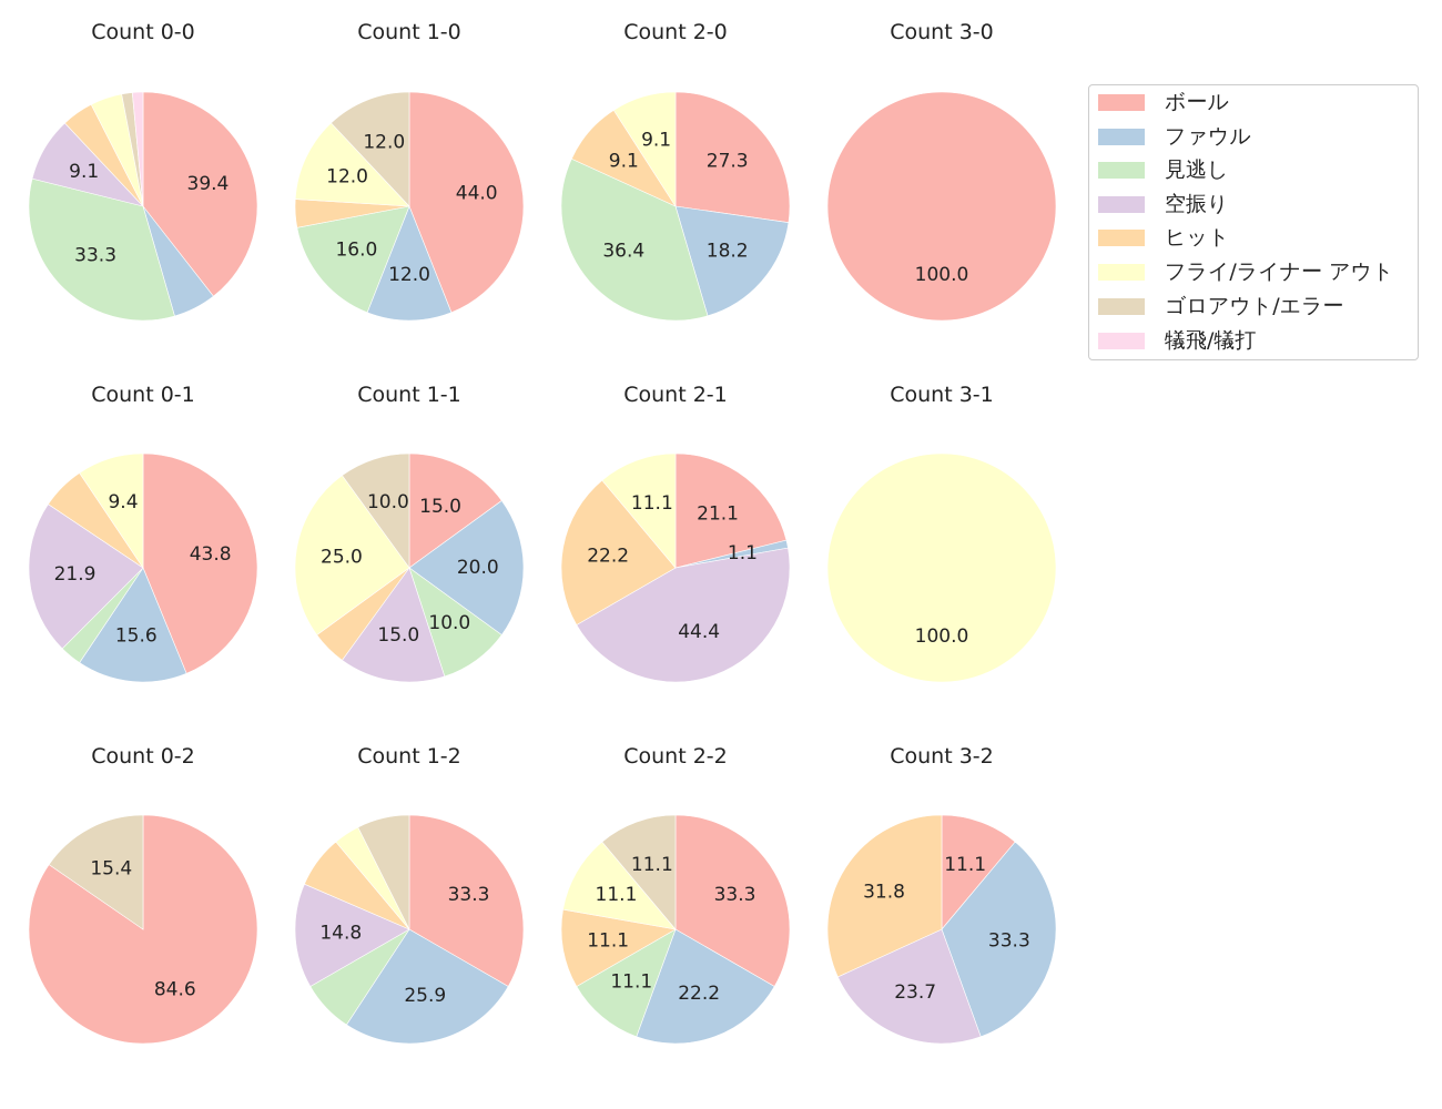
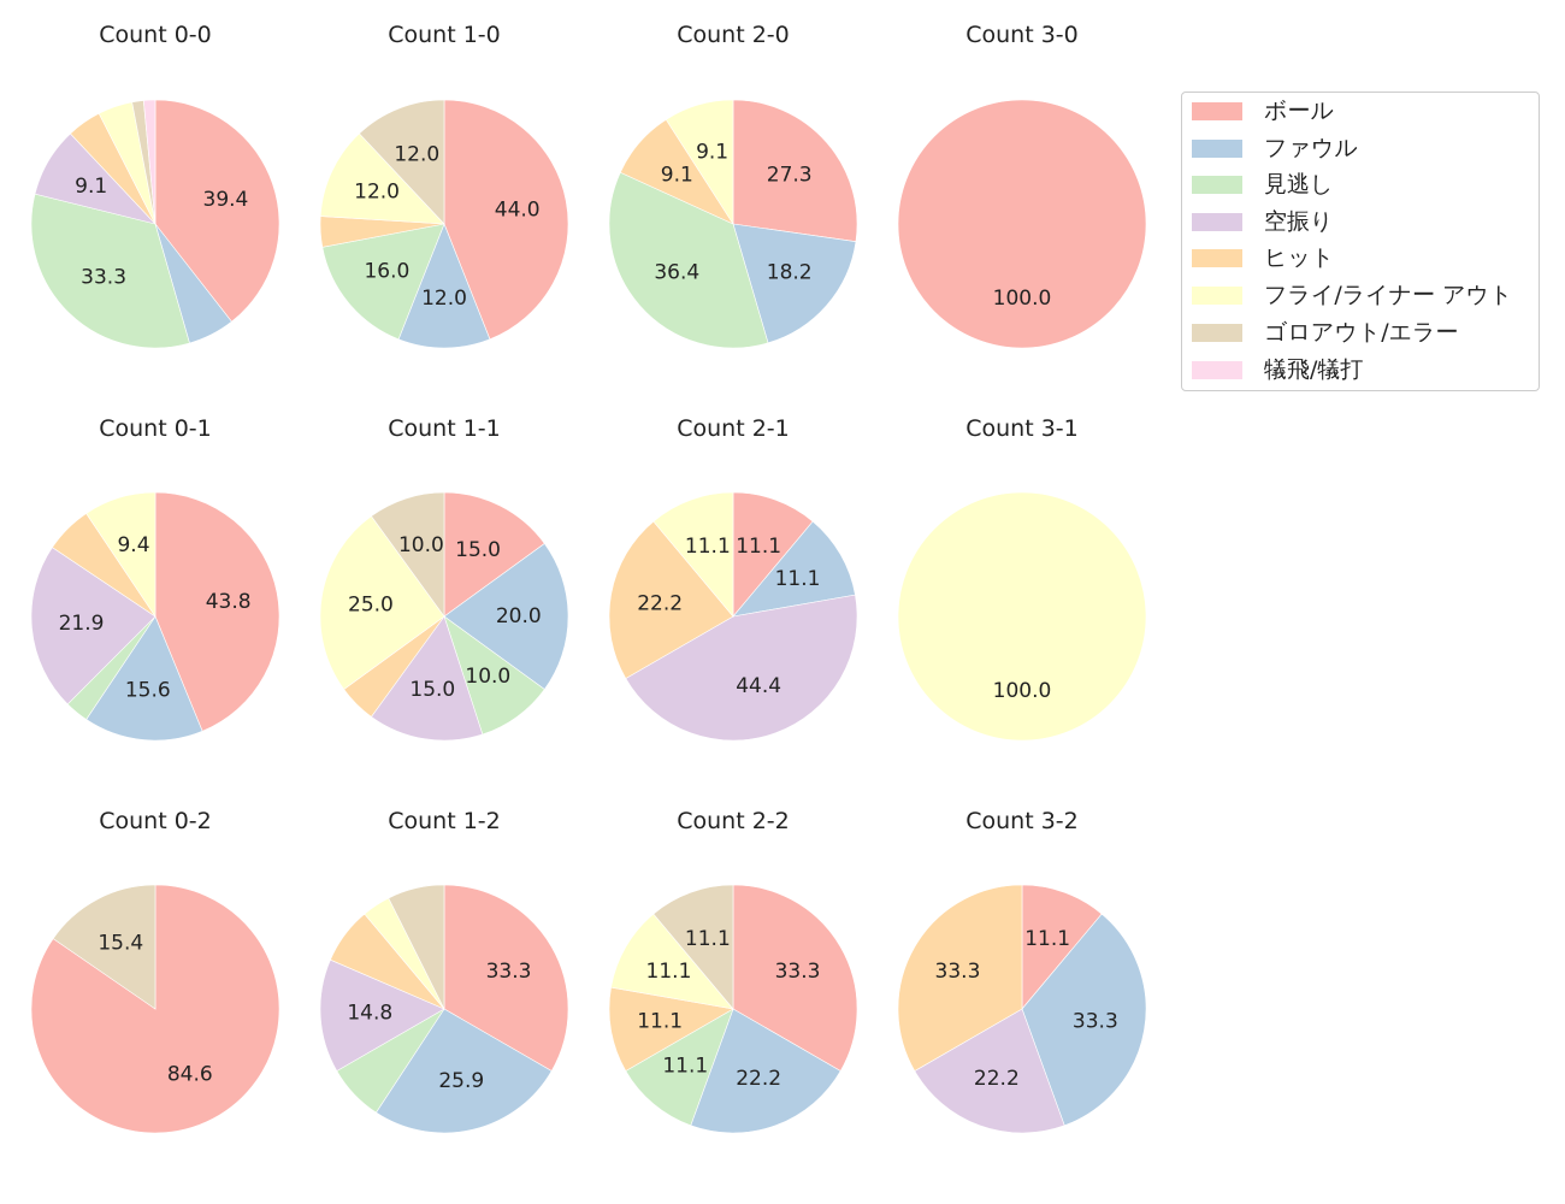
Count 2-1/ボール: 21.1 -> 11.1
Count 2-1/ファウル: 1.1 -> 11.1
Count 3-2/空振り: 23.7 -> 22.2
Count 3-2/ヒット: 31.8 -> 33.3
